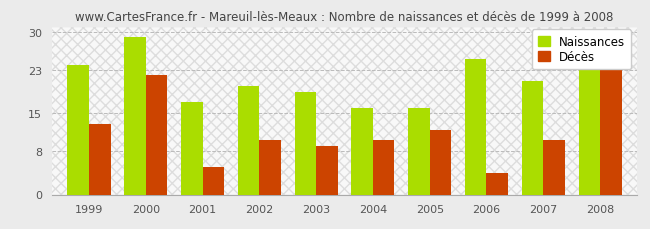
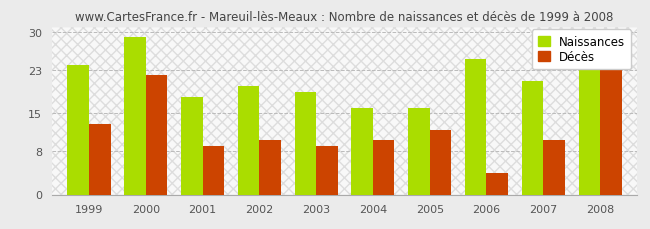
Naissances/2001: 17 -> 18
Décès/2001: 5 -> 9
